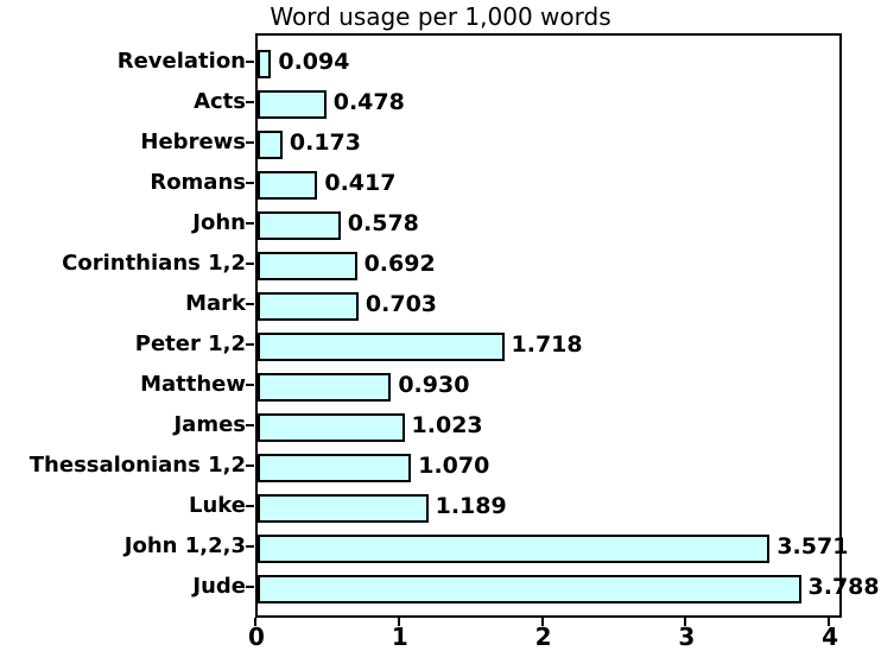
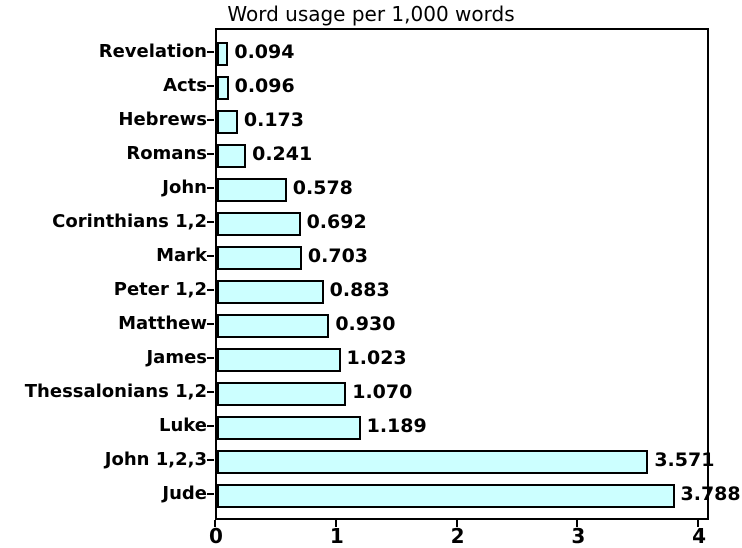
Acts: 0.478 -> 0.096
Romans: 0.417 -> 0.241
Peter 1,2: 1.718 -> 0.883
